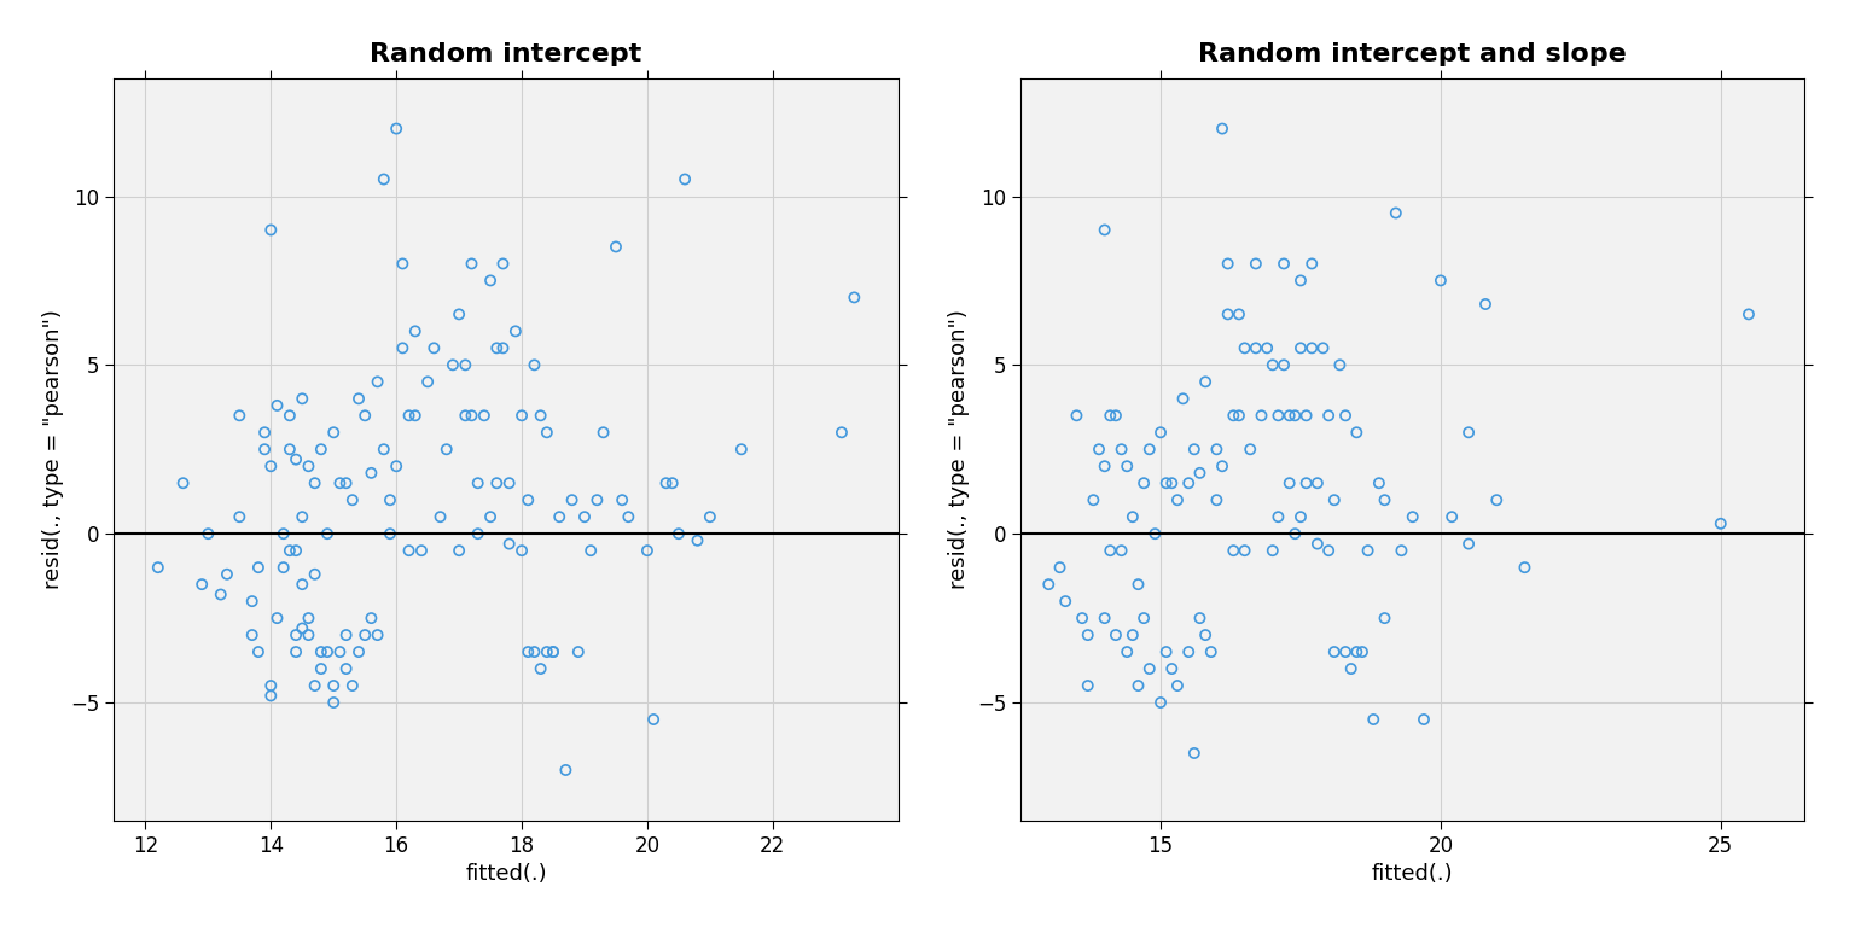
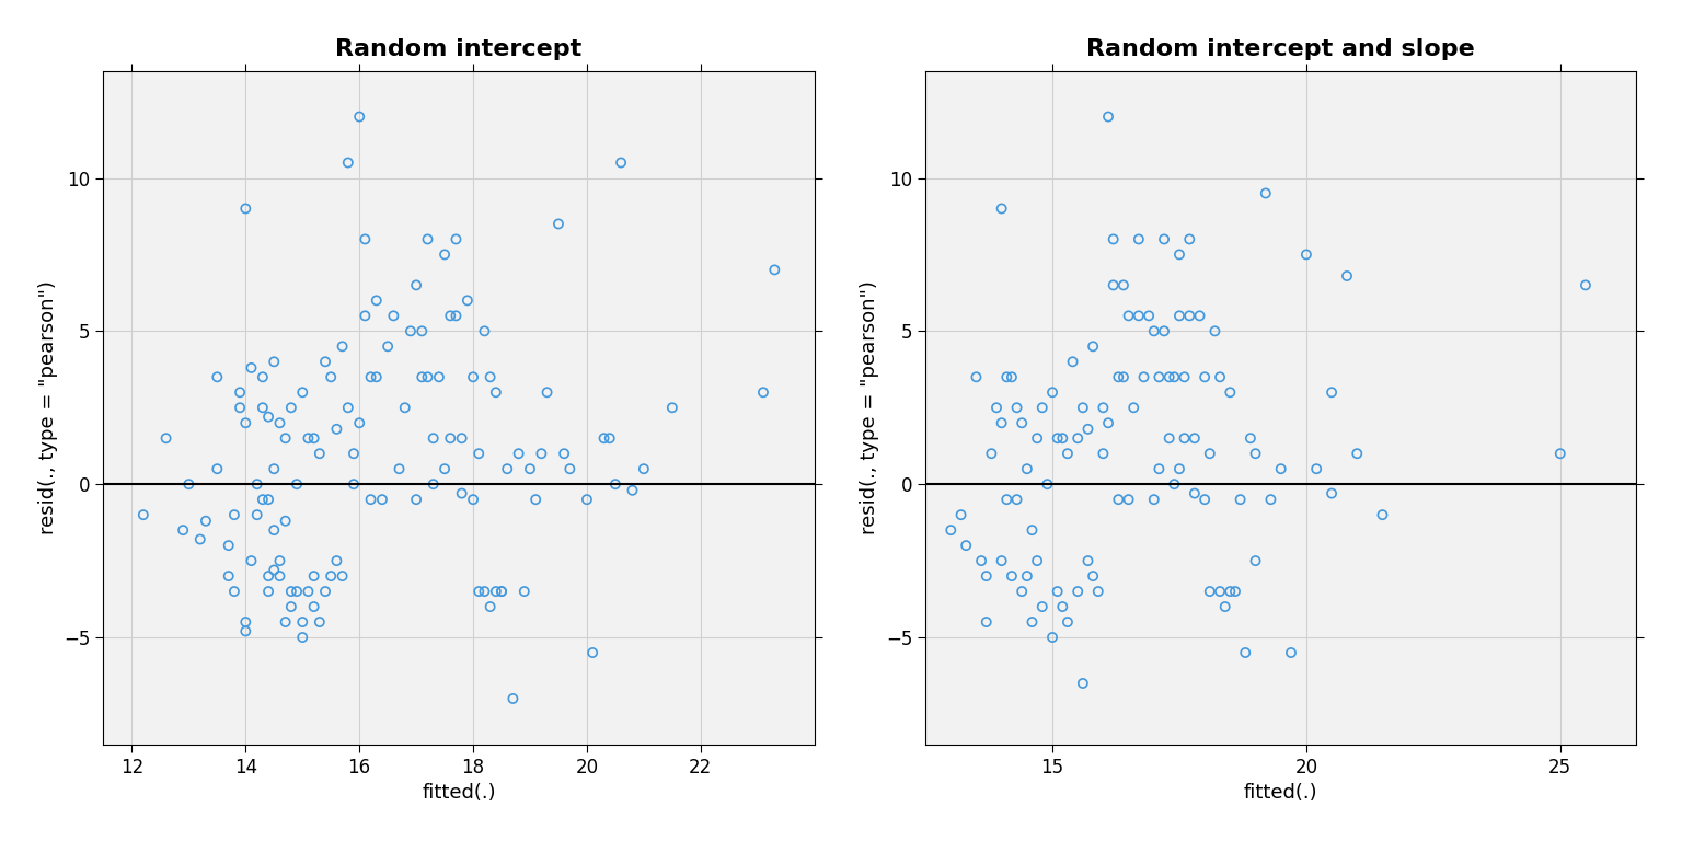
Random intercept and slope/25: 0.3 -> 1.0
